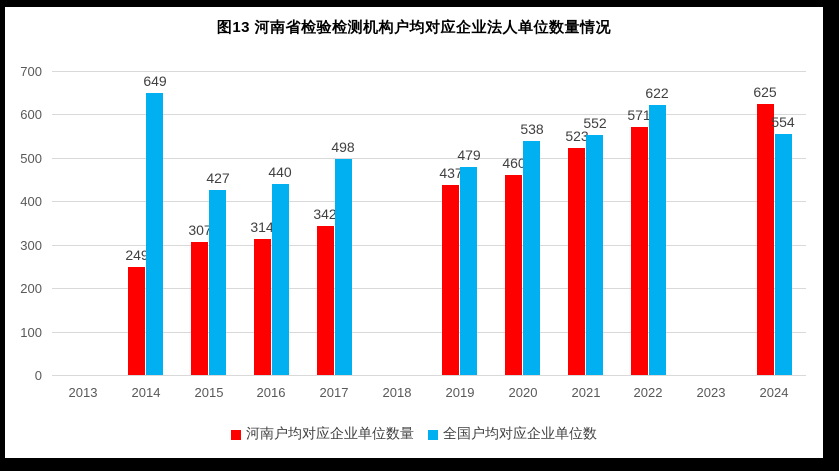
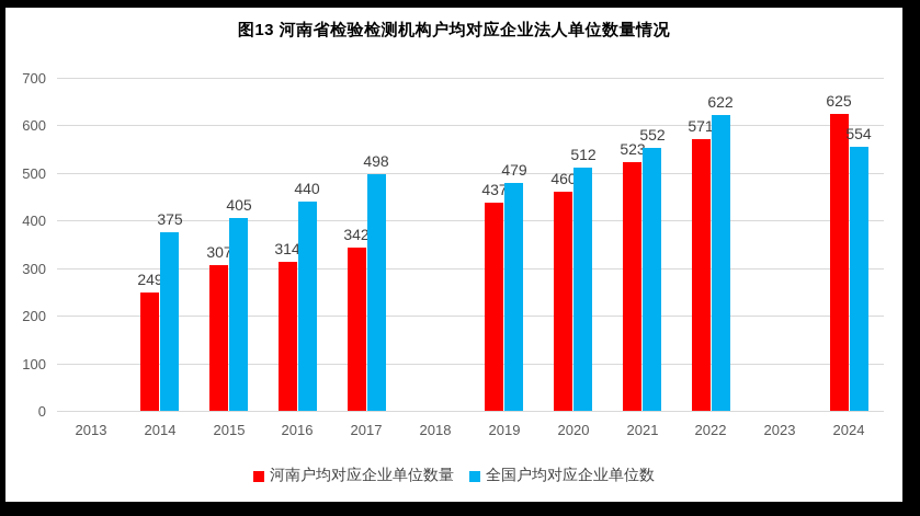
全国户均对应企业单位数/2014: 649 -> 375
全国户均对应企业单位数/2015: 427 -> 405
全国户均对应企业单位数/2020: 538 -> 512
